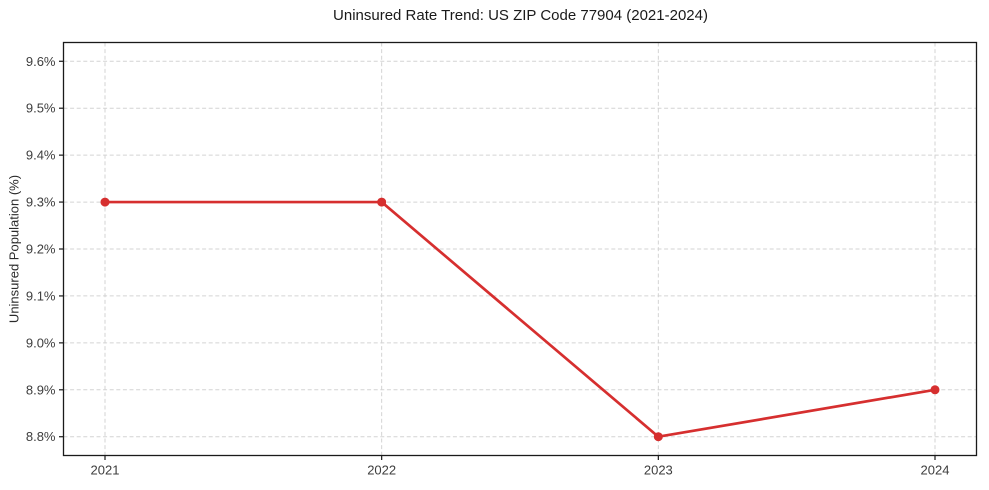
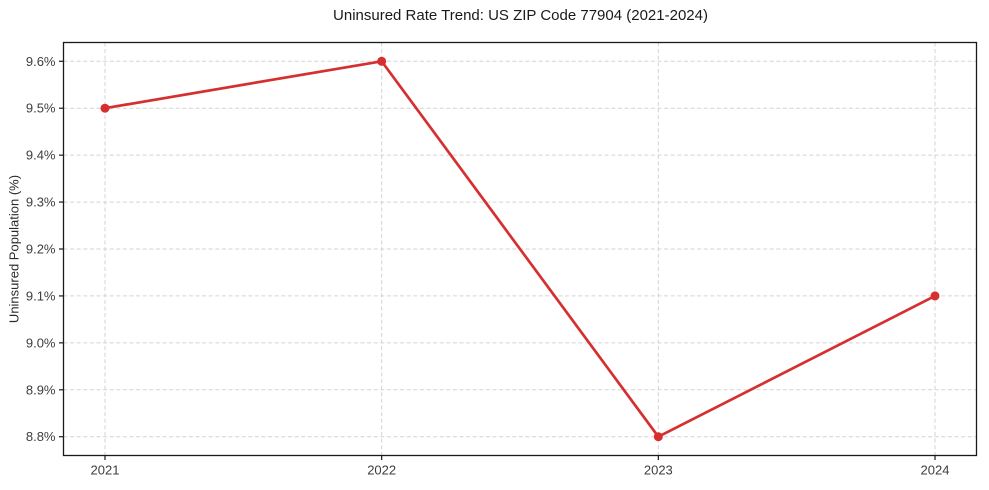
2021: 9.3% -> 9.5%
2022: 9.3% -> 9.6%
2024: 8.9% -> 9.1%
